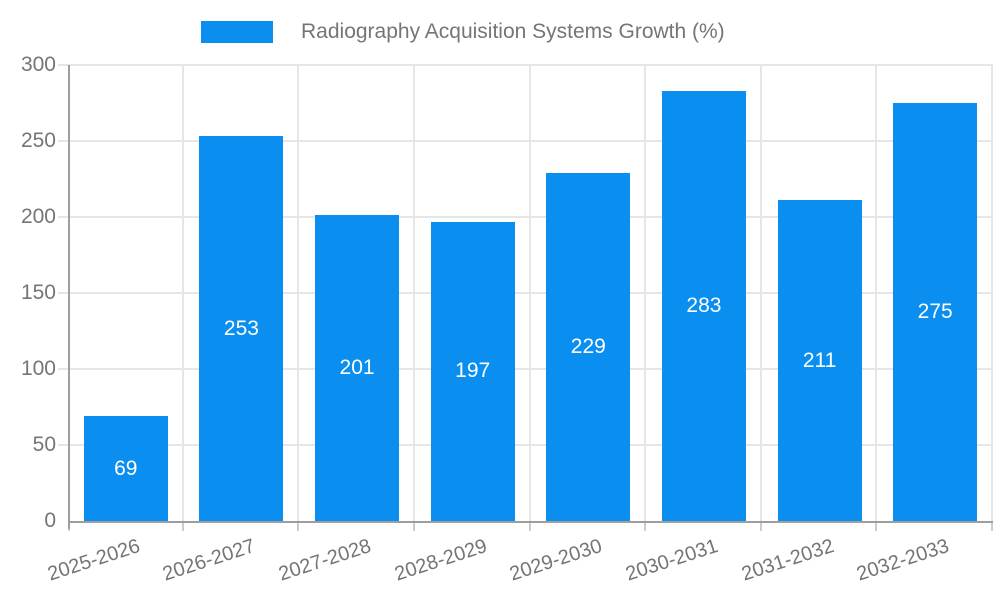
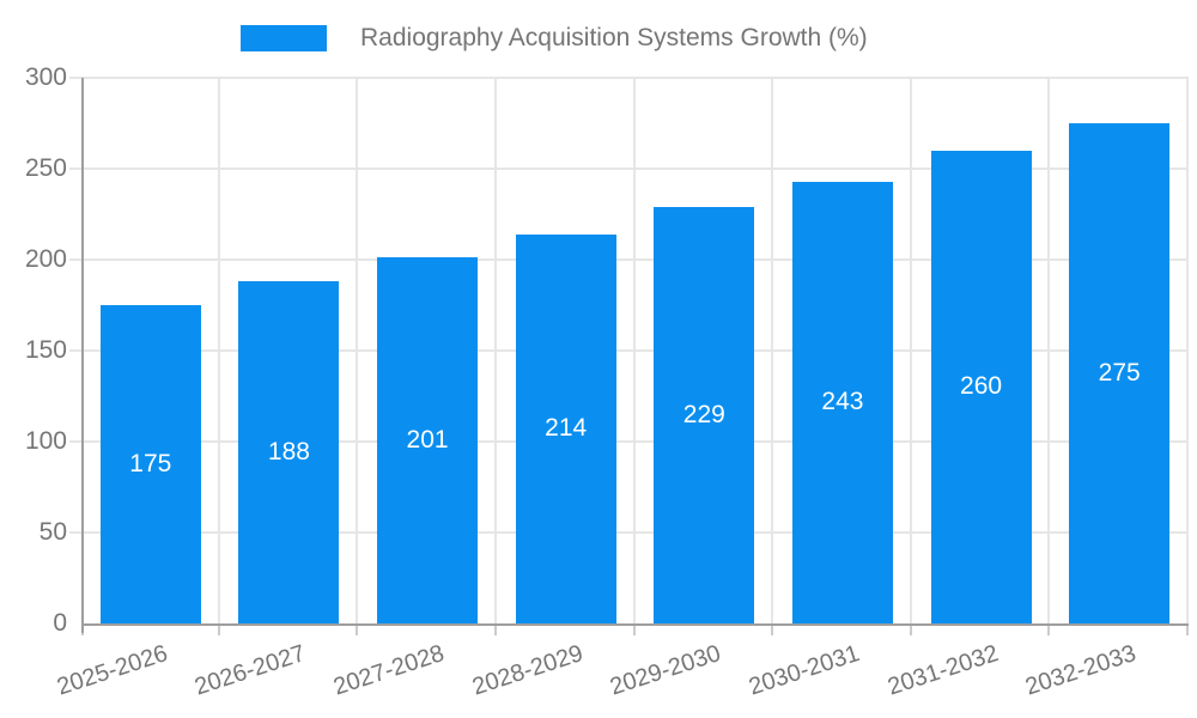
2025-2026: 69 -> 175
2026-2027: 253 -> 188
2028-2029: 197 -> 214
2030-2031: 283 -> 243
2031-2032: 211 -> 260
